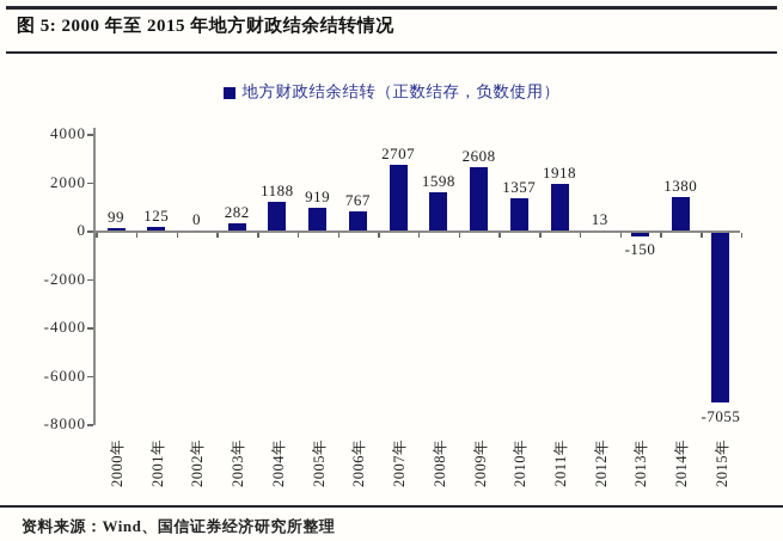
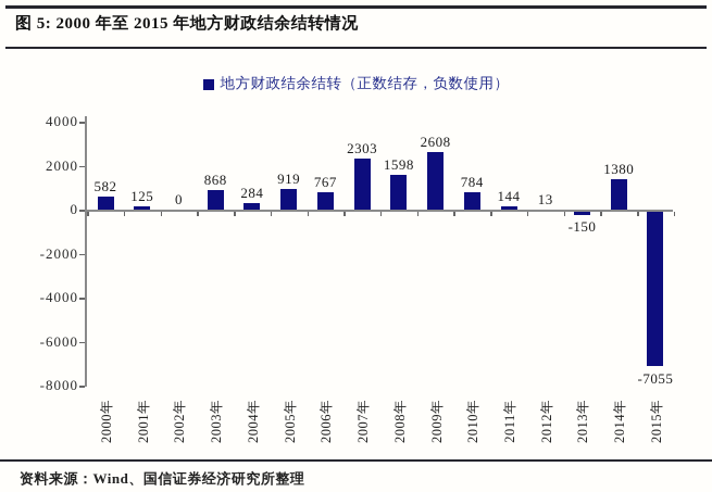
2000年: 99 -> 582
2003年: 282 -> 868
2004年: 1188 -> 284
2007年: 2707 -> 2303
2010年: 1357 -> 784
2011年: 1918 -> 144
